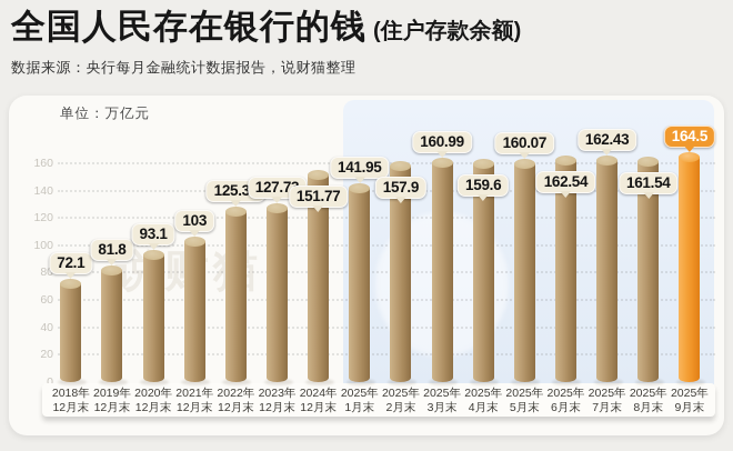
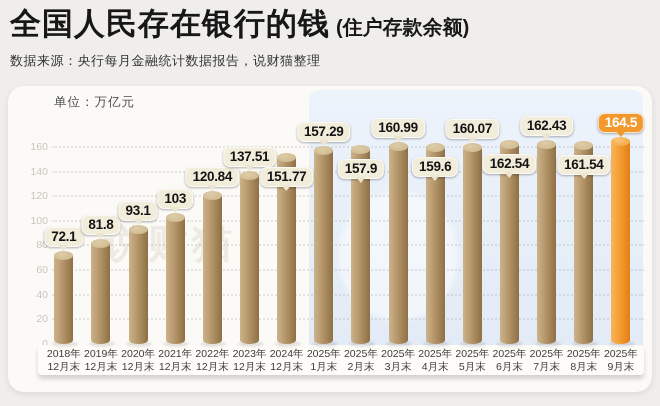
2022年 12月末: 125.32 -> 120.84
2023年 12月末: 127.73 -> 137.51
2025年 1月末: 141.95 -> 157.29
